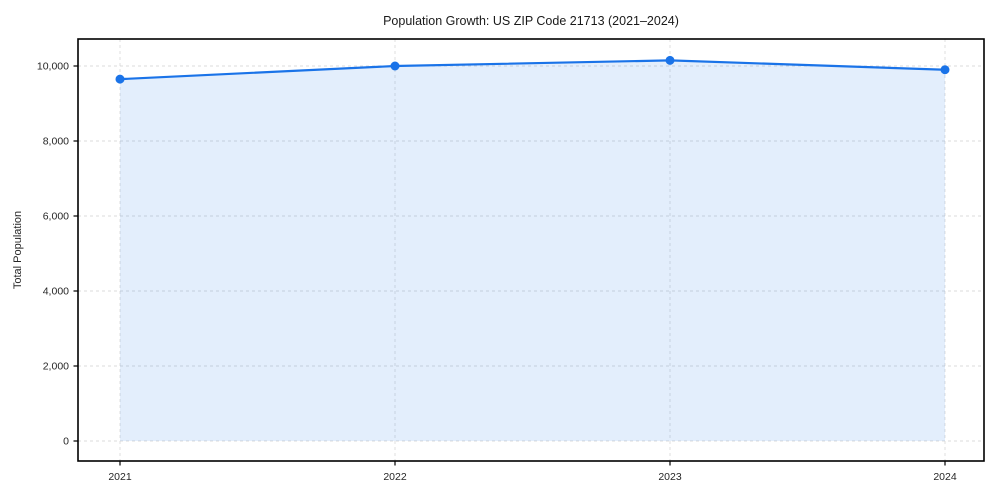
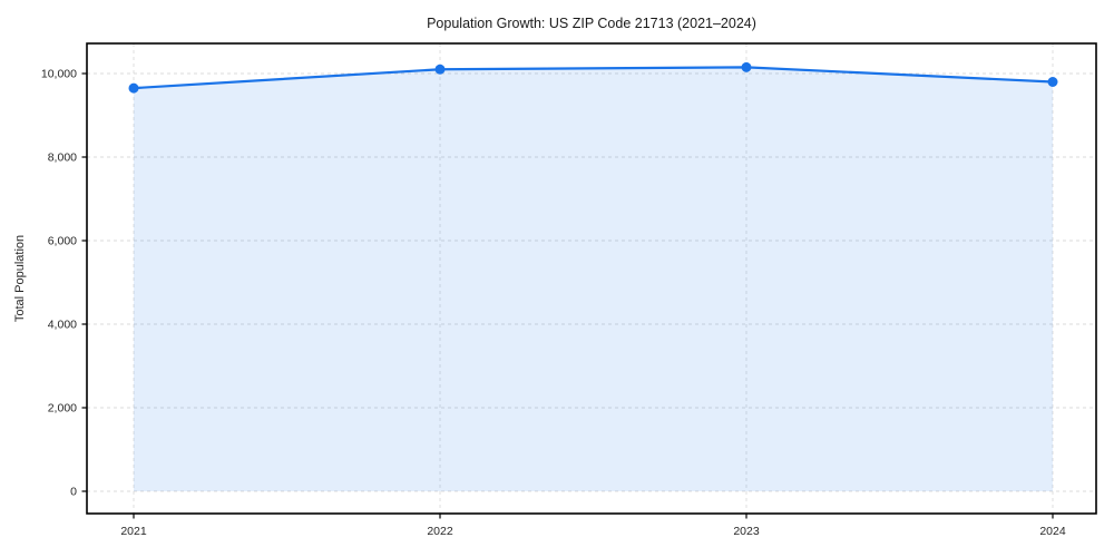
2022: 10000 -> 10100
2024: 9900 -> 9800
